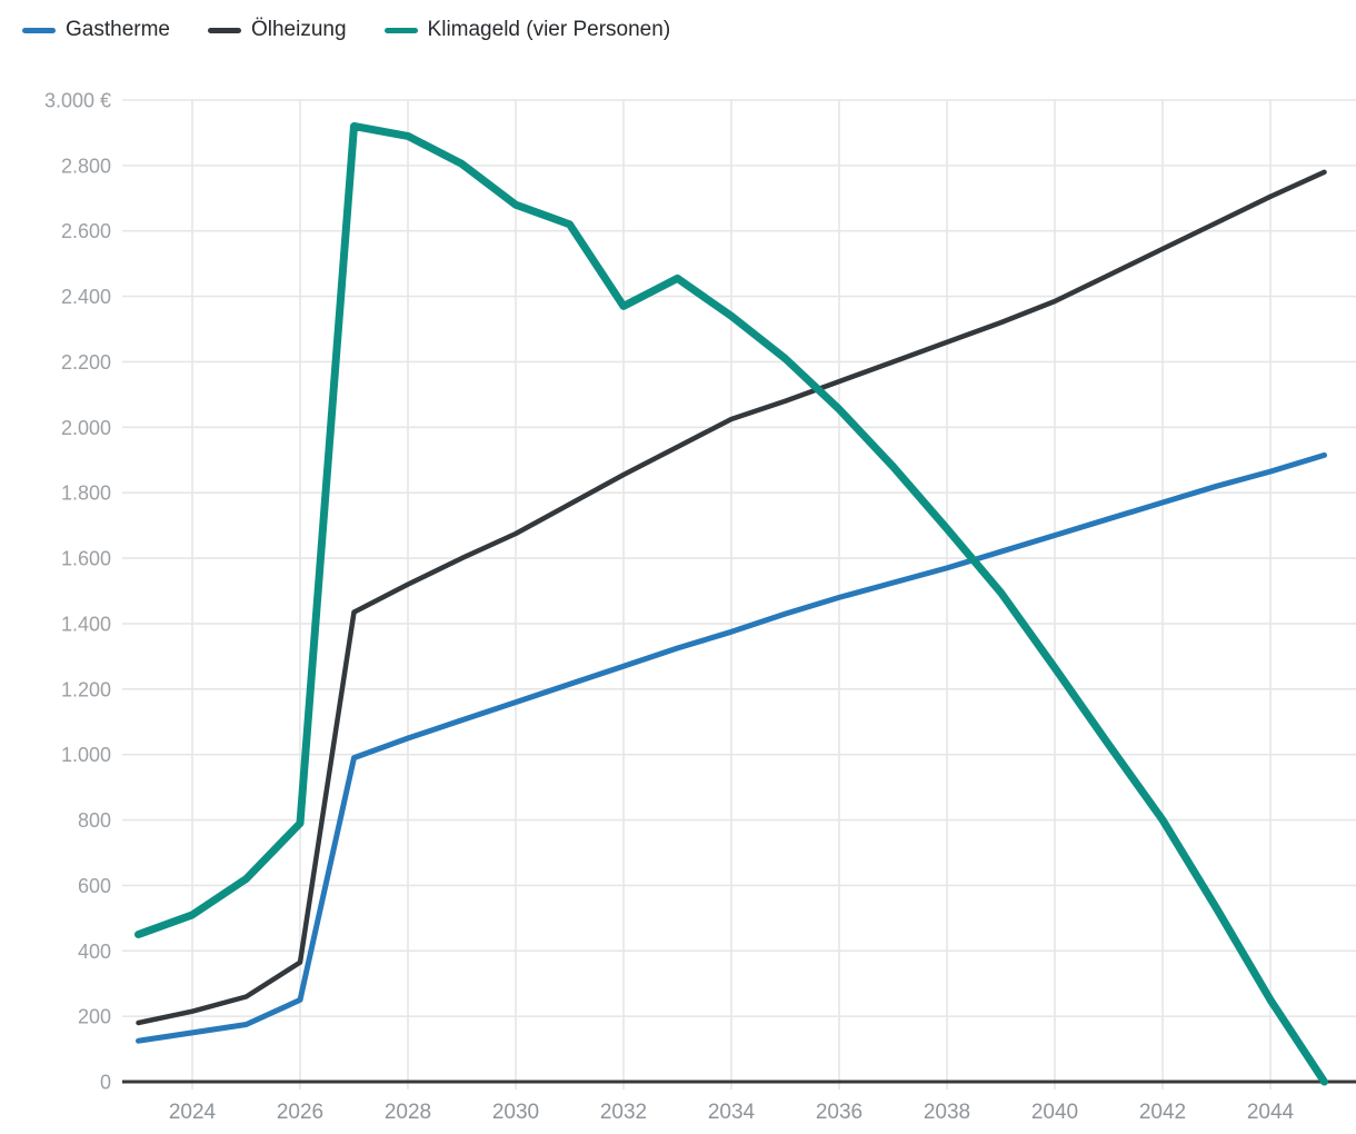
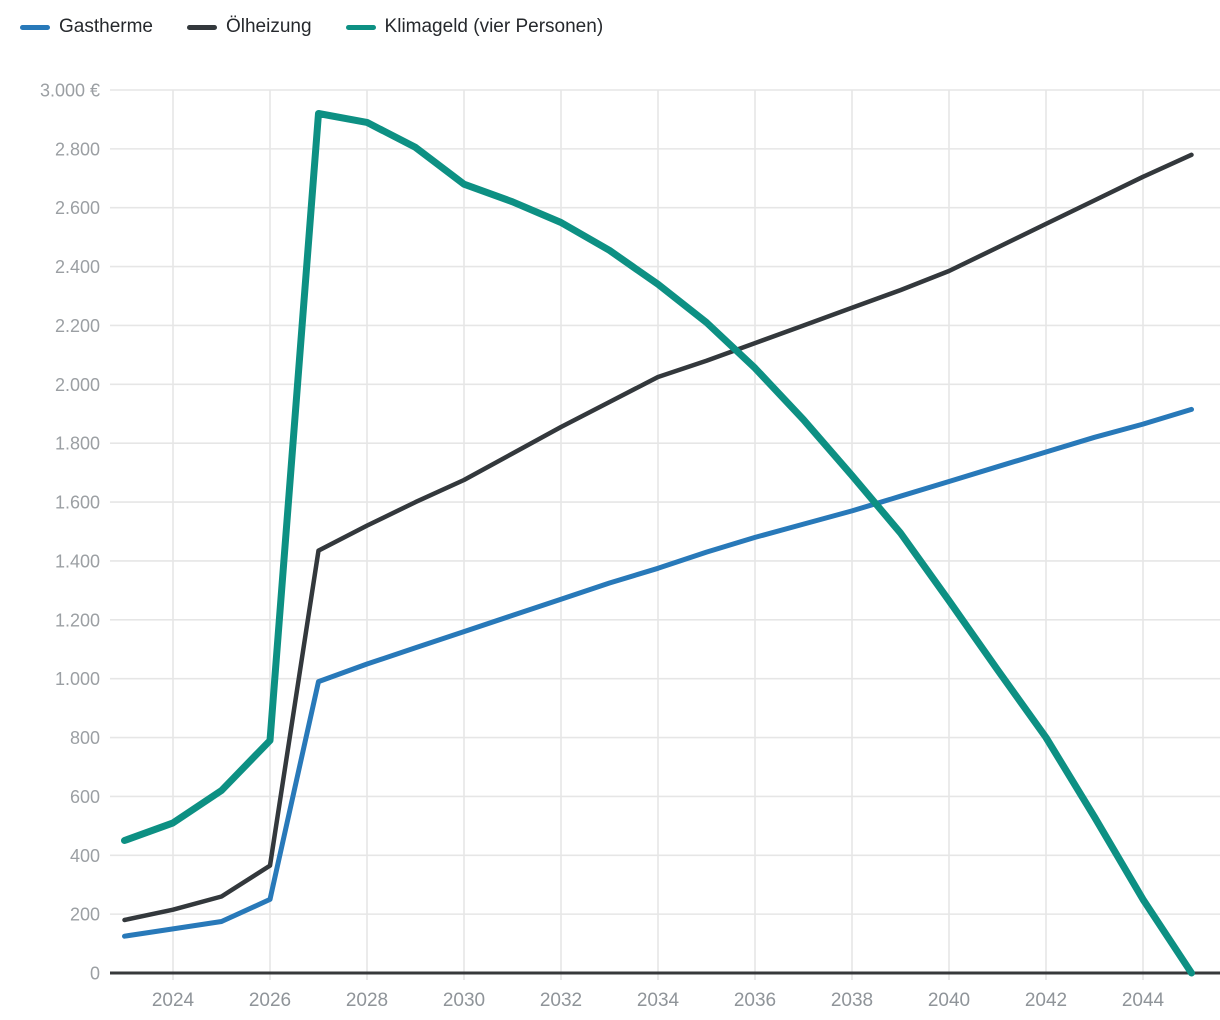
Klimageld (vier Personen)/2032: 2370 -> 2550
